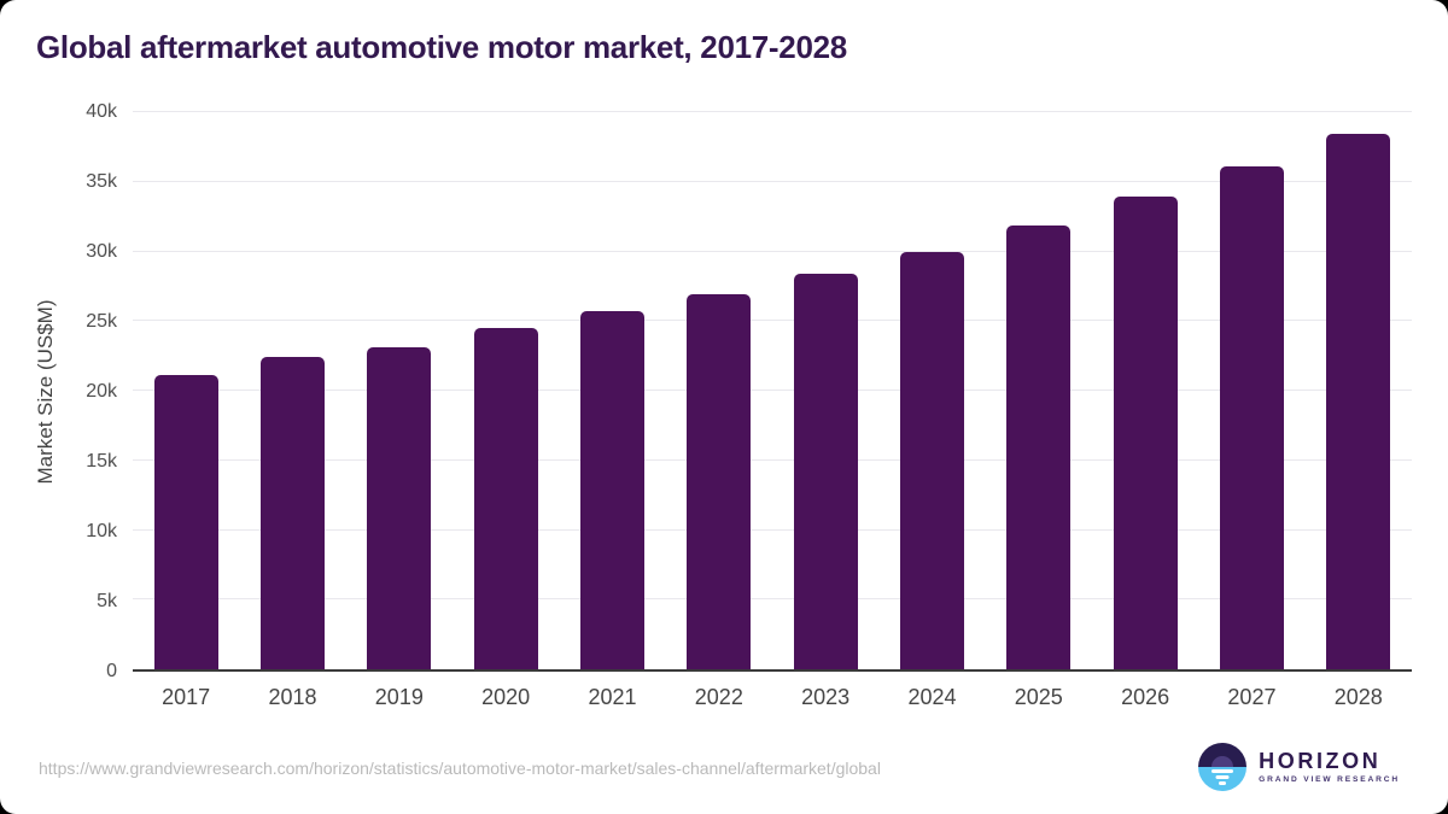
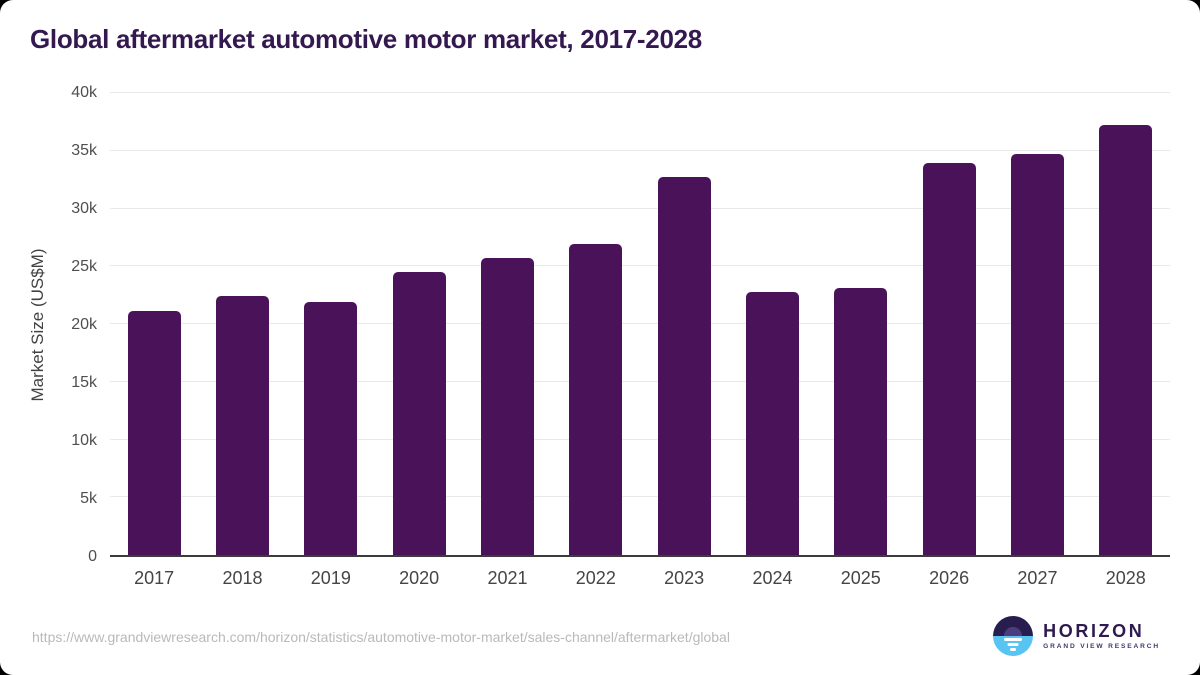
2019: 23.1k -> 21.9k
2023: 28.4k -> 32.7k
2024: 30.0k -> 22.8k
2025: 31.9k -> 23.1k
2027: 36.1k -> 34.7k
2028: 38.4k -> 37.2k
